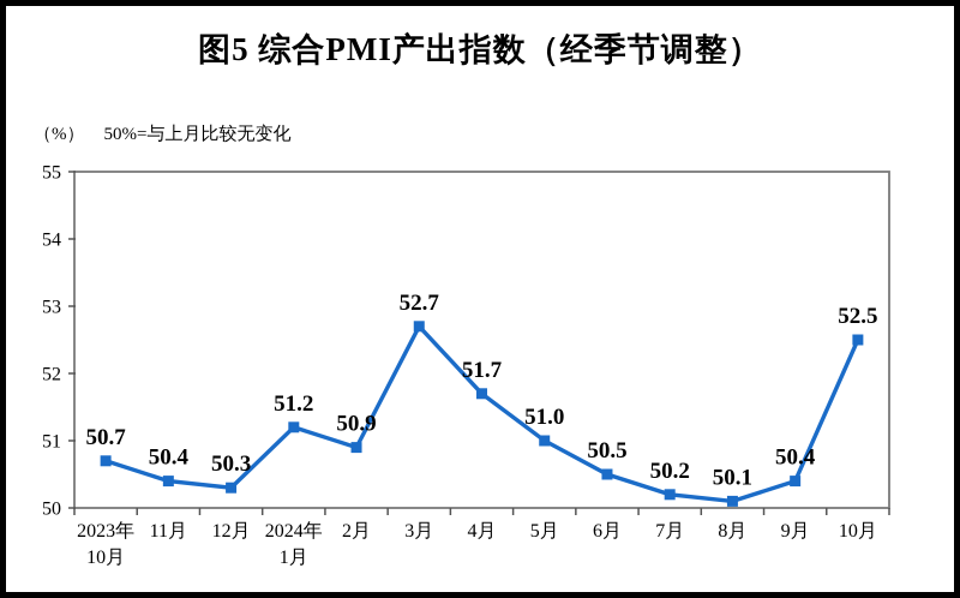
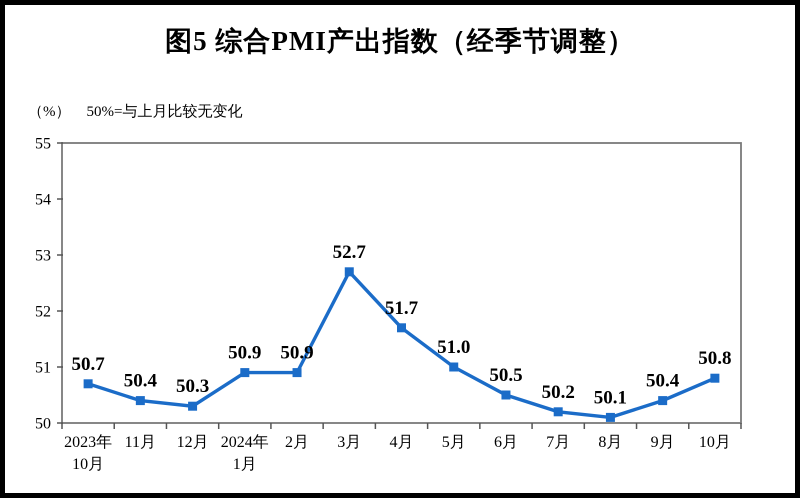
2024年 1月: 51.2 -> 50.9
10月: 52.5 -> 50.8
